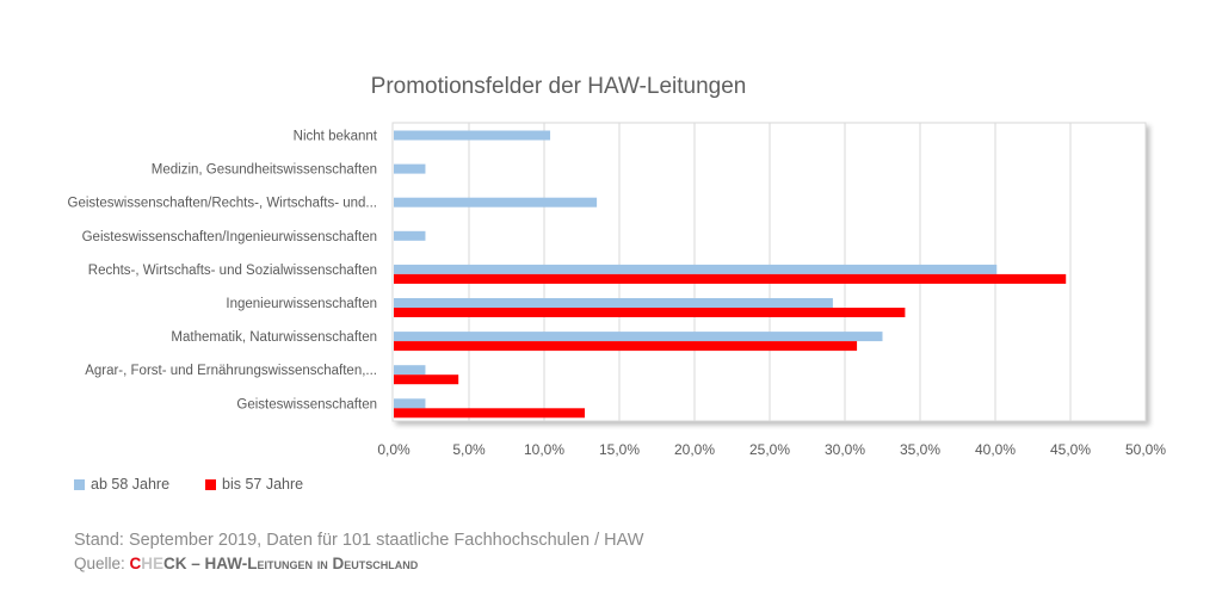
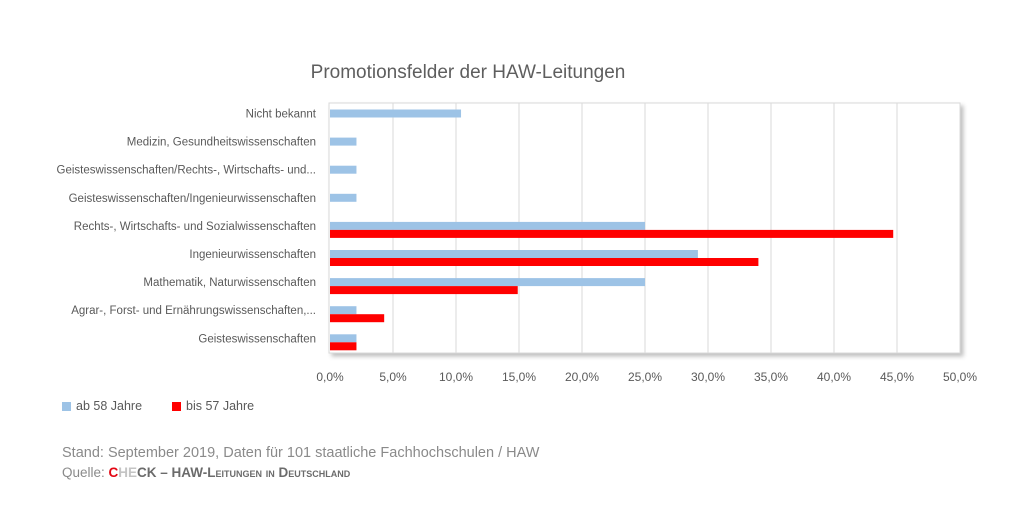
ab 58 Jahre/Geisteswissenschaften/Rechts-, Wirtschafts- und...: 13,5% -> 2,1%
ab 58 Jahre/Rechts-, Wirtschafts- und Sozialwissenschaften: 40,1% -> 25,0%
ab 58 Jahre/Mathematik, Naturwissenschaften: 32,5% -> 25,0%
bis 57 Jahre/Mathematik, Naturwissenschaften: 30,8% -> 14,9%
bis 57 Jahre/Geisteswissenschaften: 12,7% -> 2,1%
